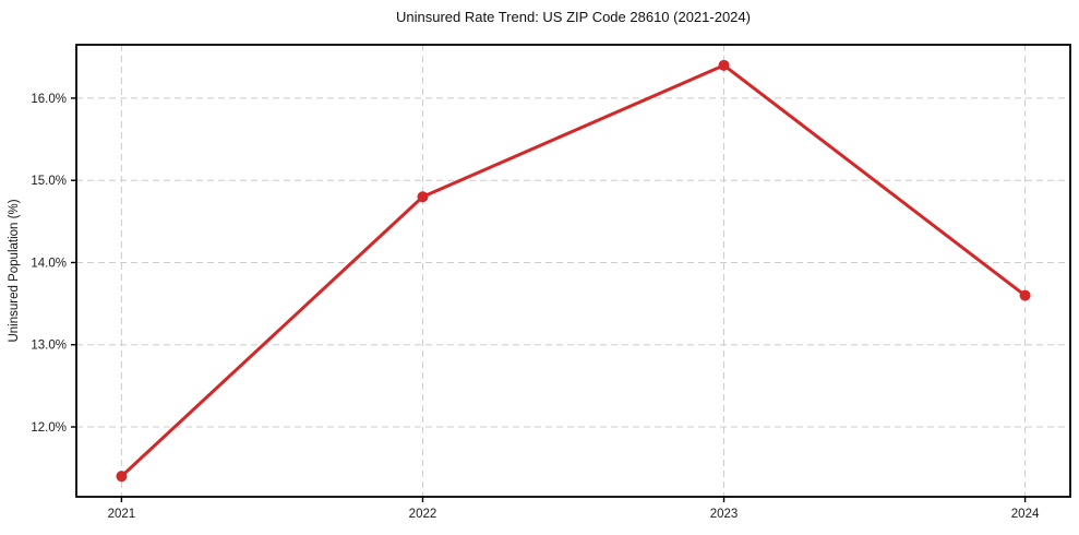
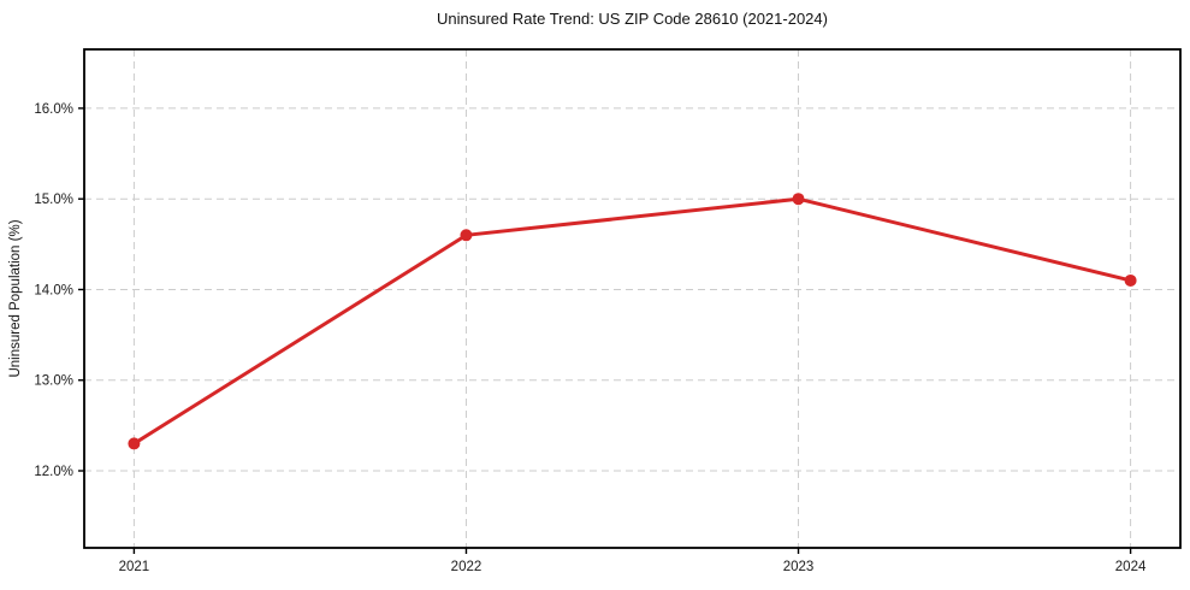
2021: 11.4% -> 12.3%
2022: 14.8% -> 14.6%
2023: 16.4% -> 15.0%
2024: 13.6% -> 14.1%
